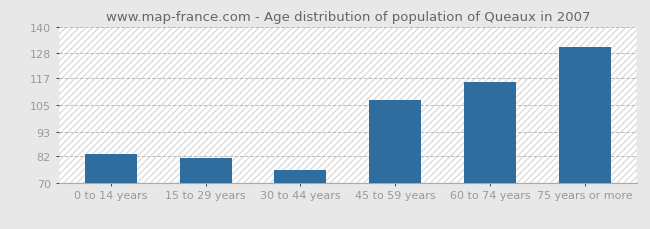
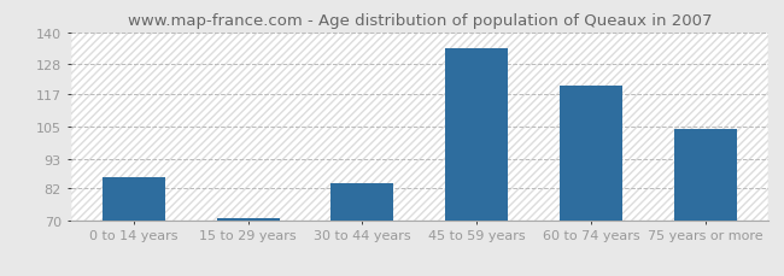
0 to 14 years: 83 -> 86
15 to 29 years: 81 -> 71
30 to 44 years: 76 -> 84
45 to 59 years: 107 -> 134
60 to 74 years: 115 -> 120
75 years or more: 131 -> 104
